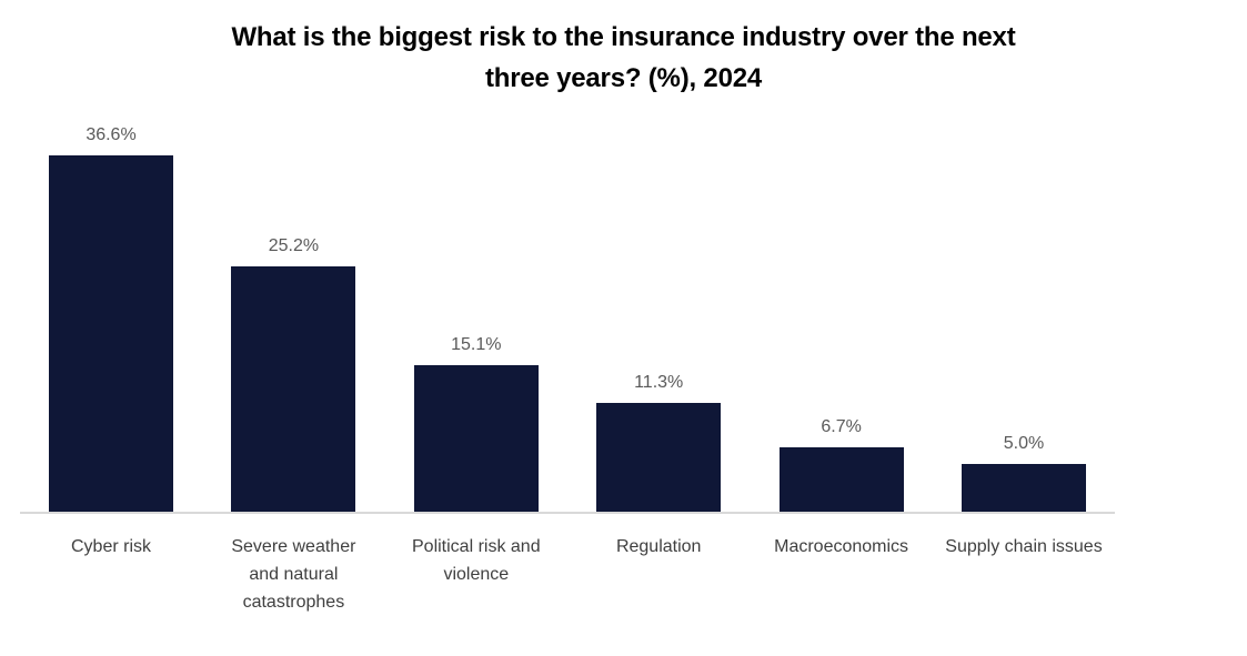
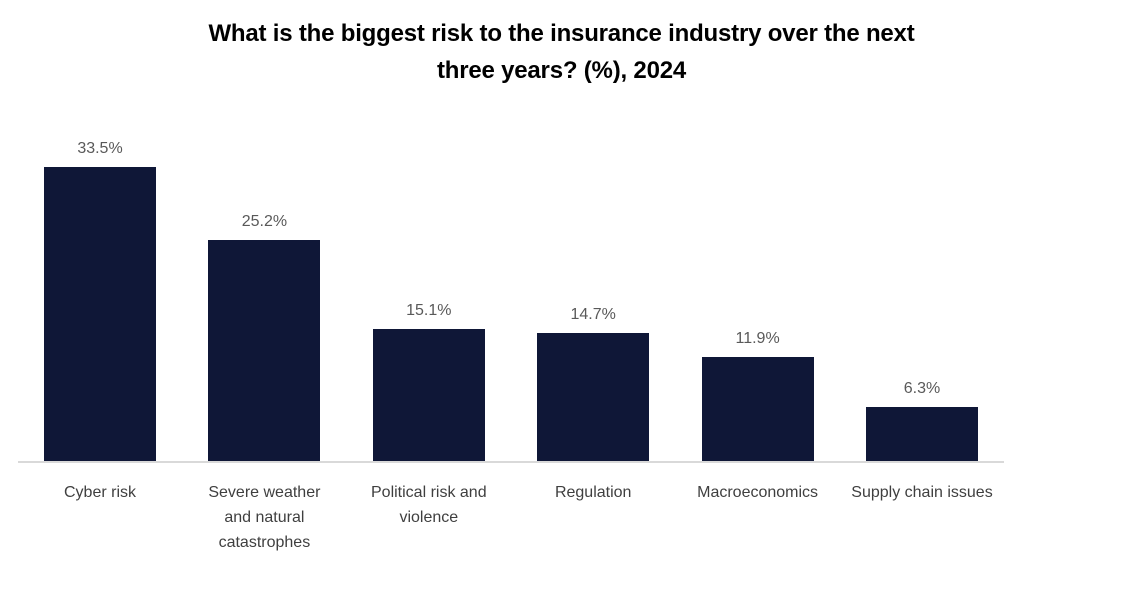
Cyber risk: 36.6% -> 33.5%
Regulation: 11.3% -> 14.7%
Macroeconomics: 6.7% -> 11.9%
Supply chain issues: 5.0% -> 6.3%
